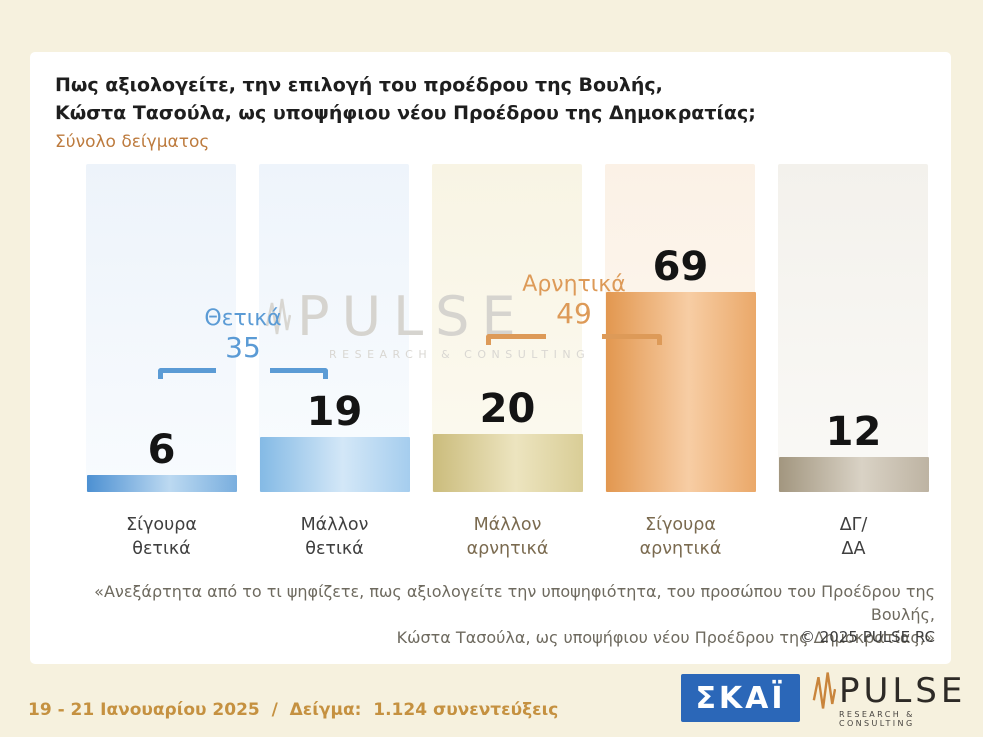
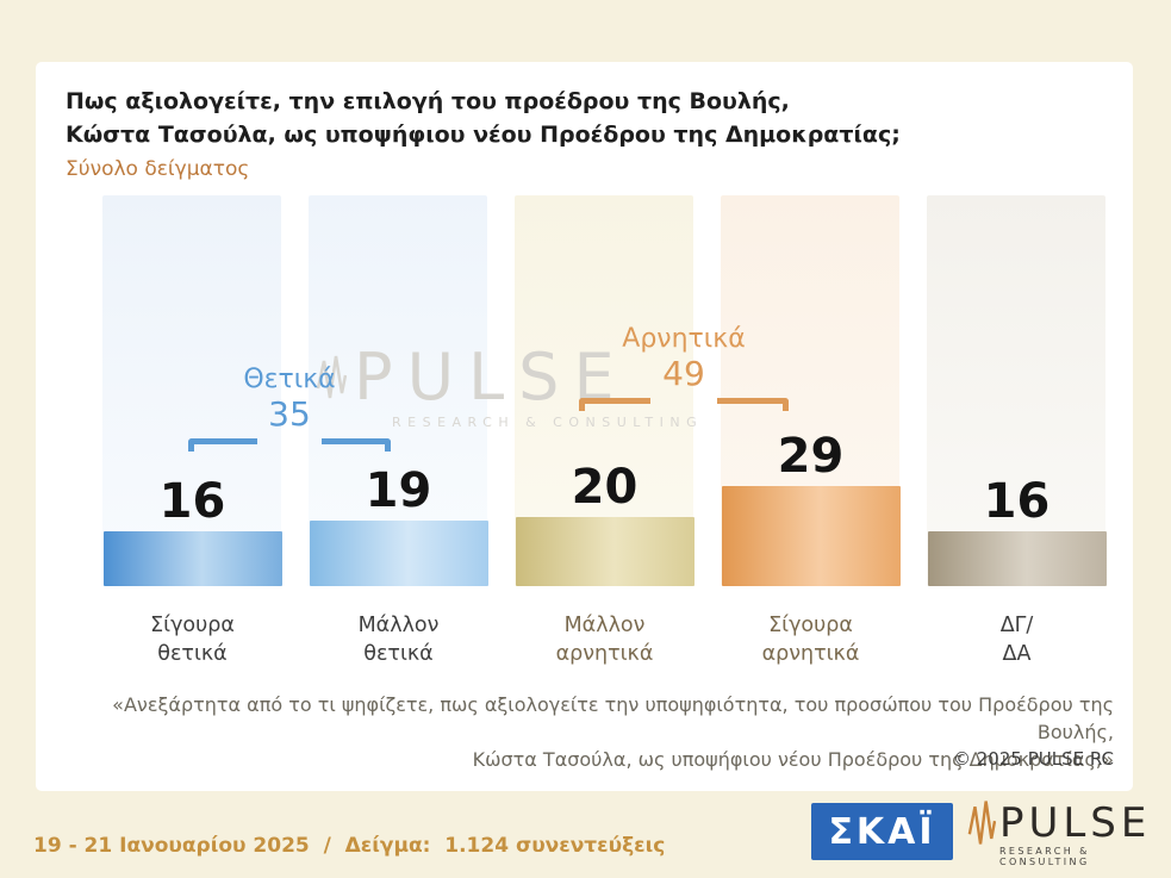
Σίγουρα θετικά: 6 -> 16
Σίγουρα αρνητικά: 69 -> 29
ΔΓ/ ΔΑ: 12 -> 16
